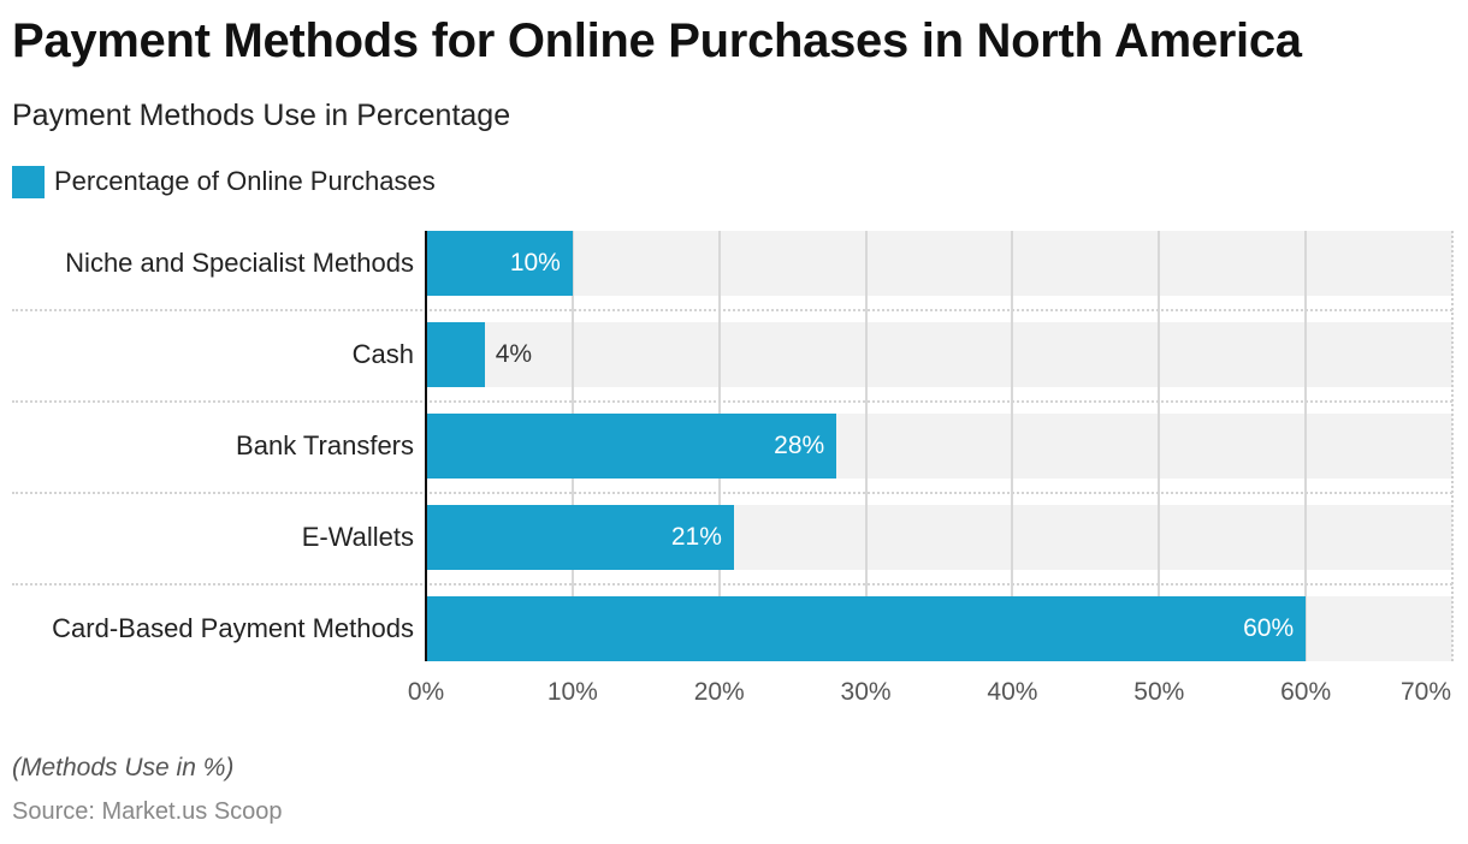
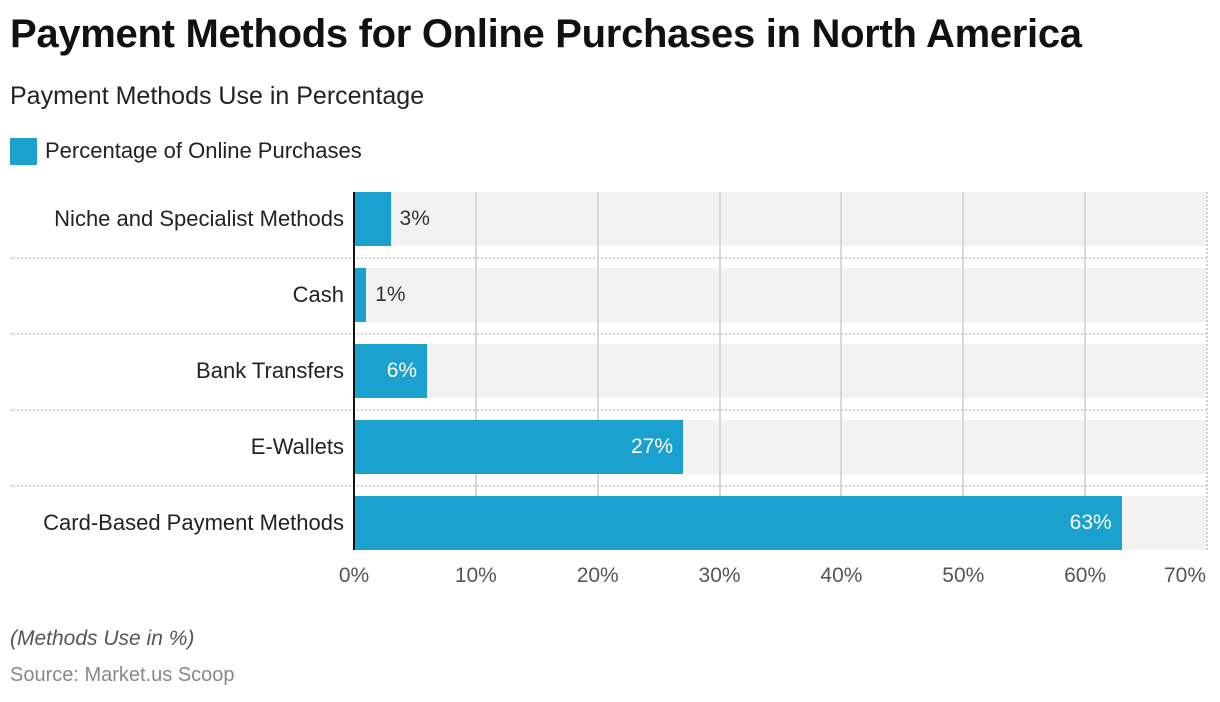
Niche and Specialist Methods: 10% -> 3%
Cash: 4% -> 1%
Bank Transfers: 28% -> 6%
E-Wallets: 21% -> 27%
Card-Based Payment Methods: 60% -> 63%
